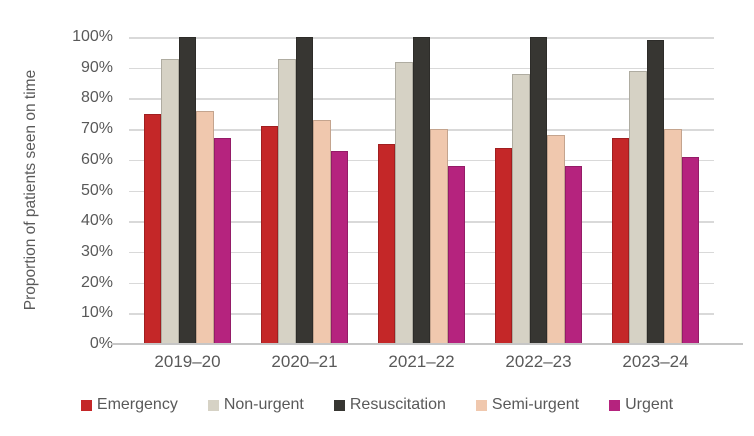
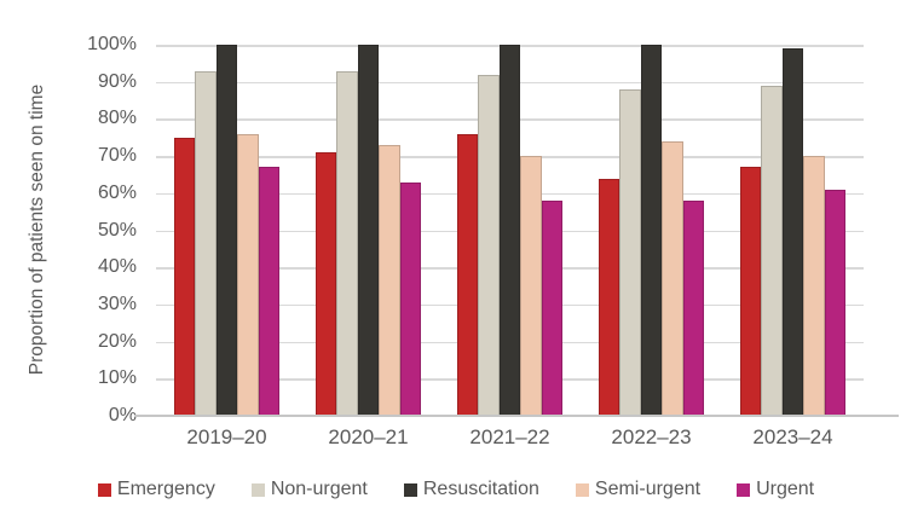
Emergency/2021–22: 65% -> 76%
Semi-urgent/2022–23: 68% -> 74%
